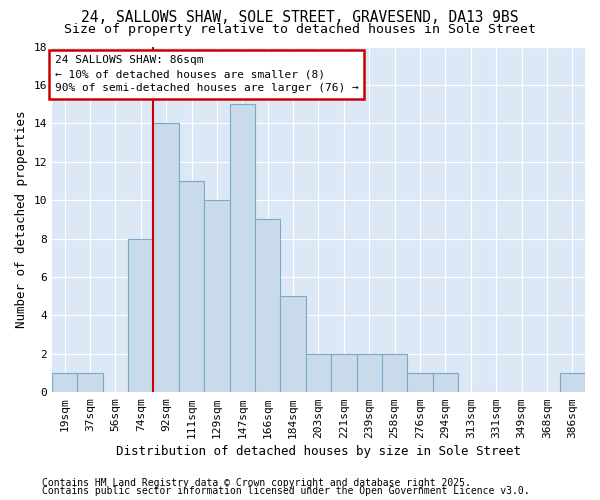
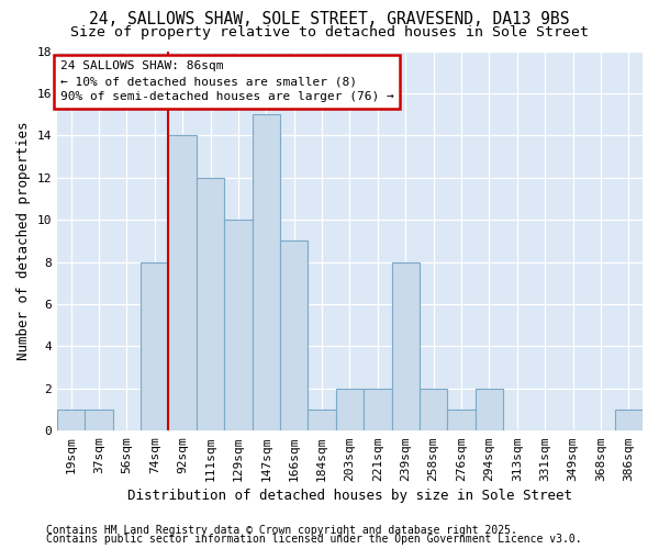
111sqm: 11 -> 12
184sqm: 5 -> 1
239sqm: 2 -> 8
294sqm: 1 -> 2
